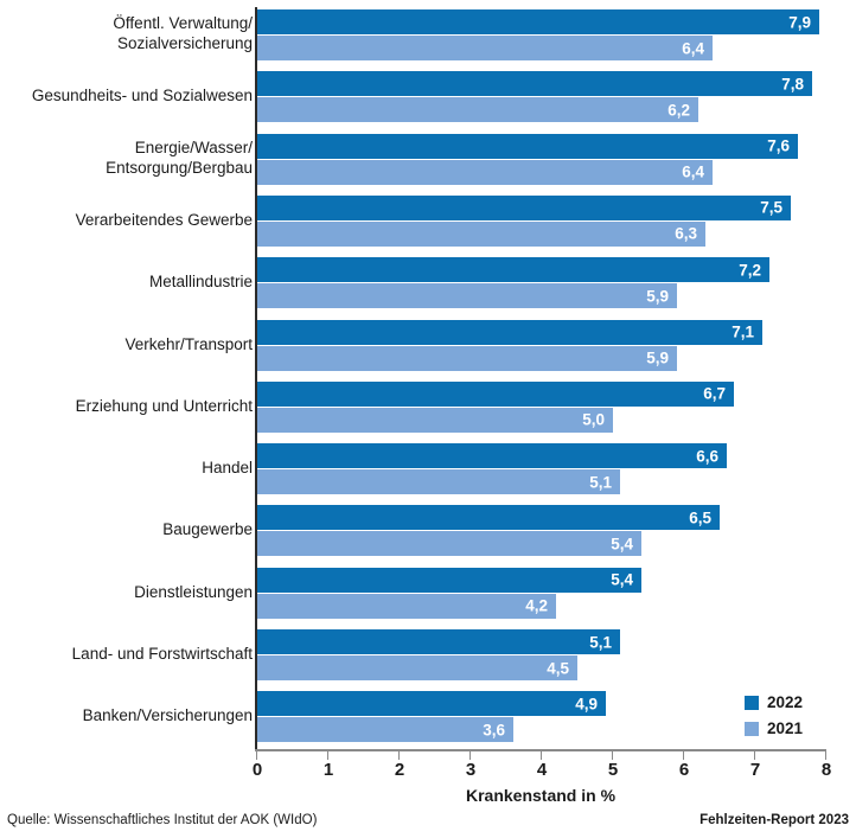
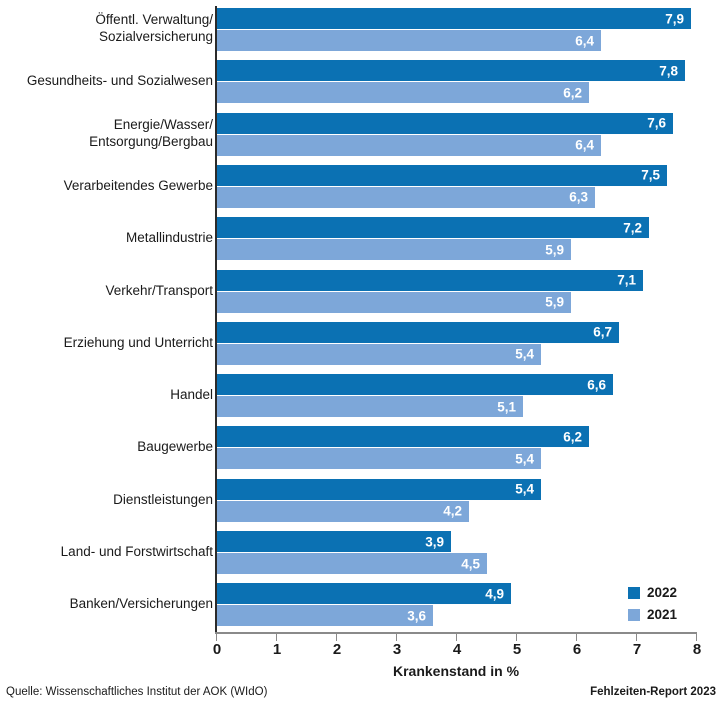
2021/Erziehung und Unterricht: 5,0 -> 5,4
2022/Baugewerbe: 6,5 -> 6,2
2022/Land- und Forstwirtschaft: 5,1 -> 3,9
